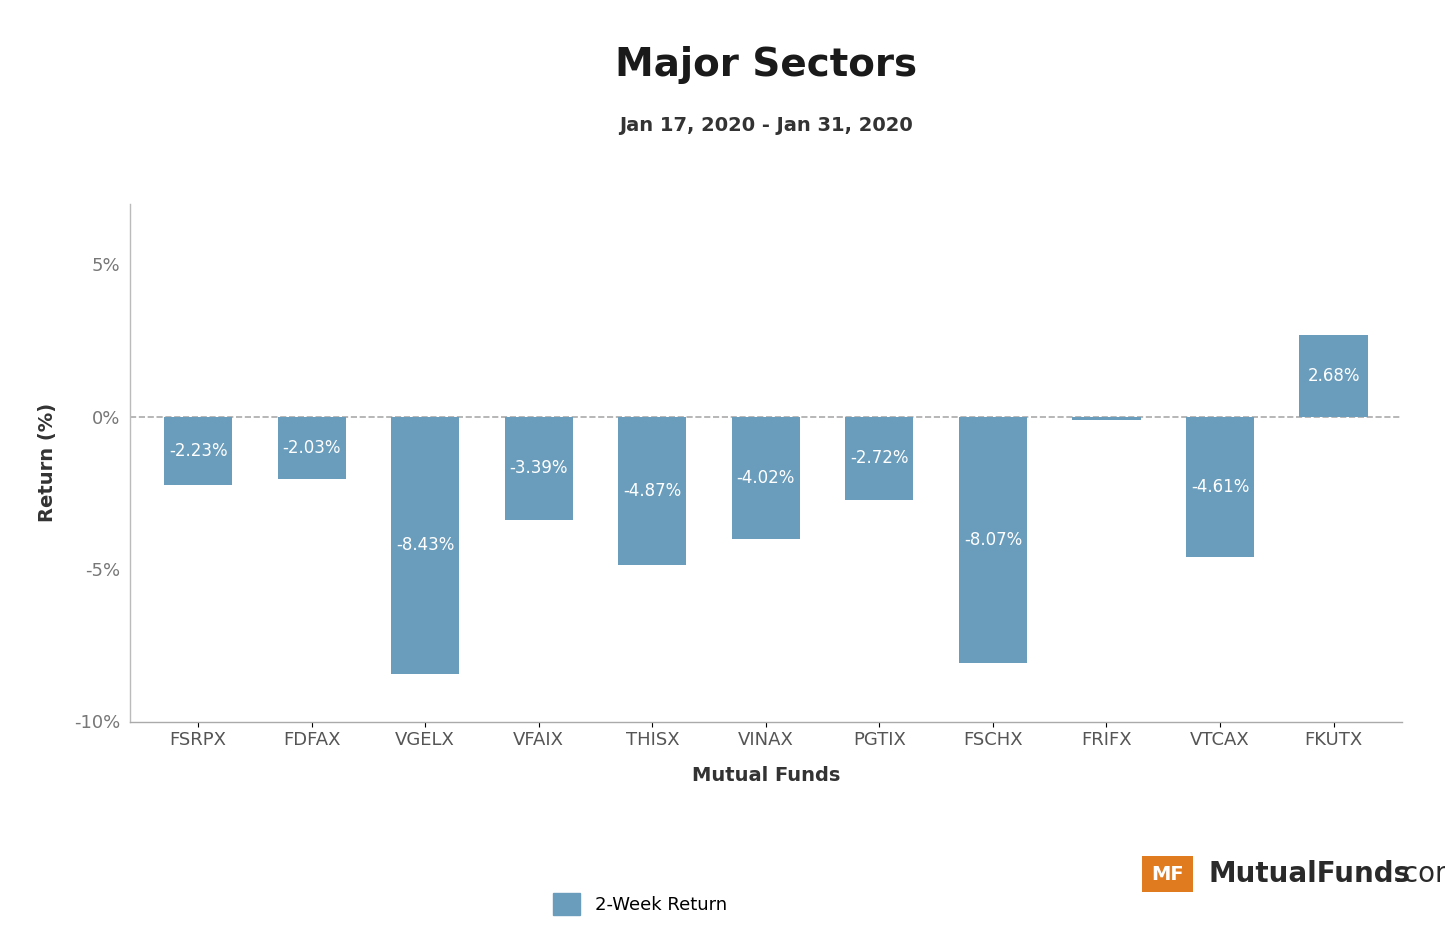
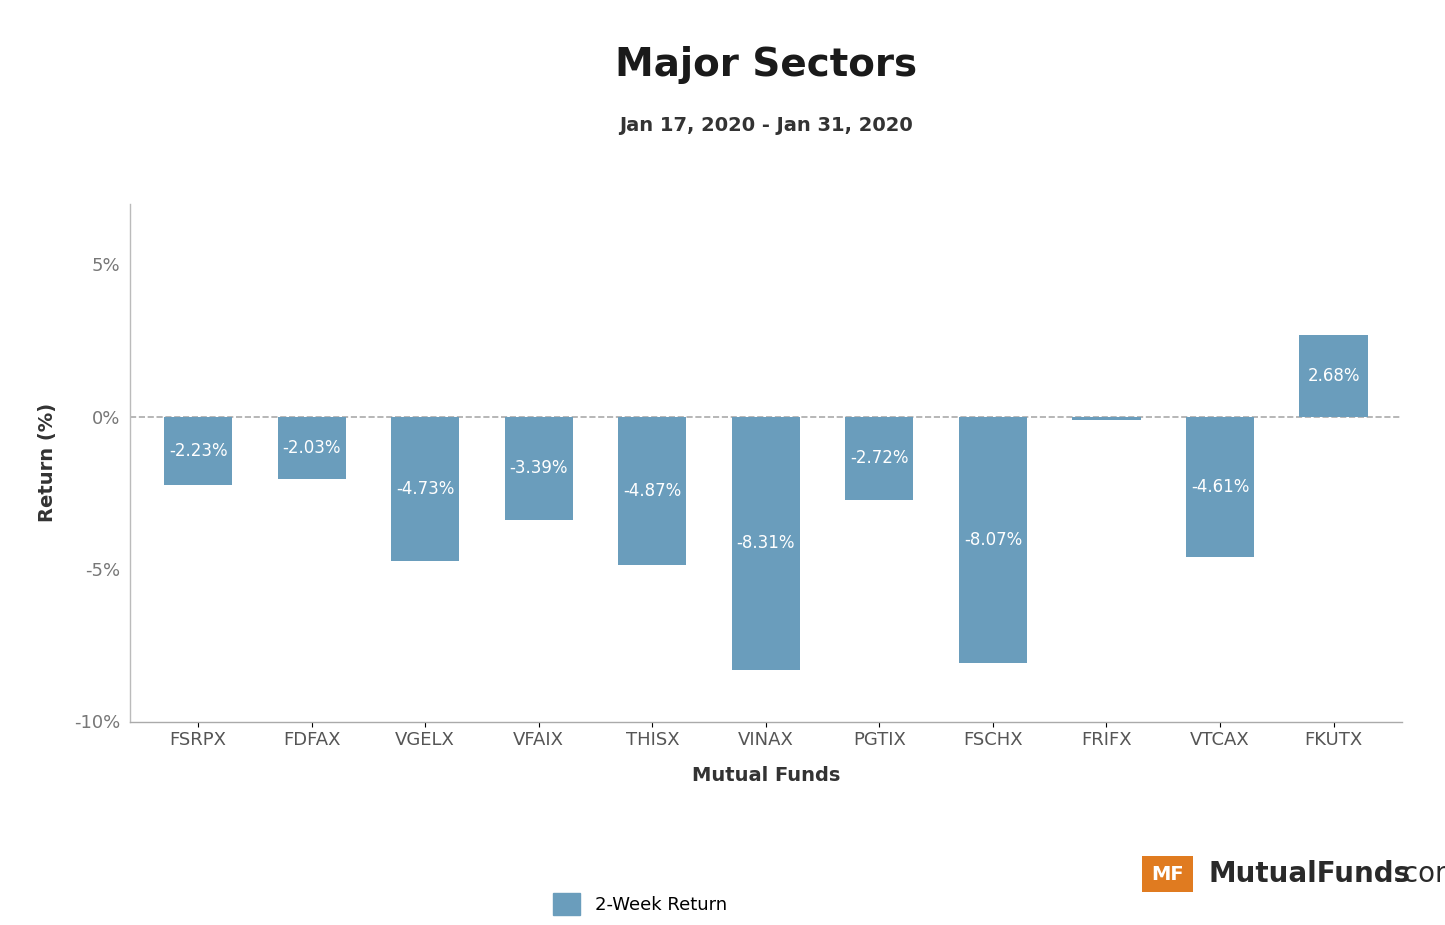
VGELX: -8.43% -> -4.73%
VINAX: -4.02% -> -8.31%
